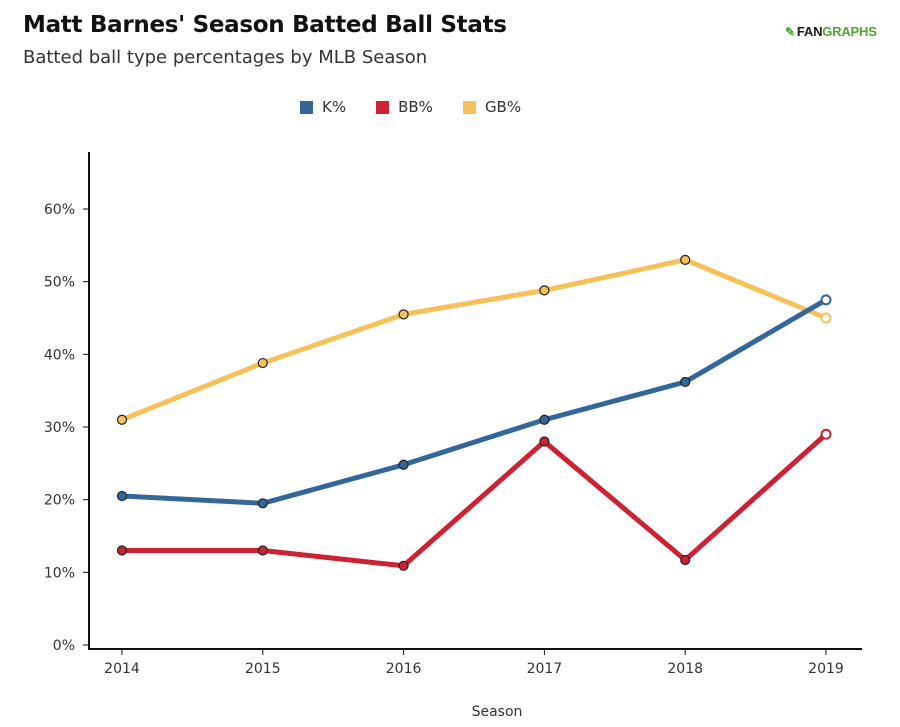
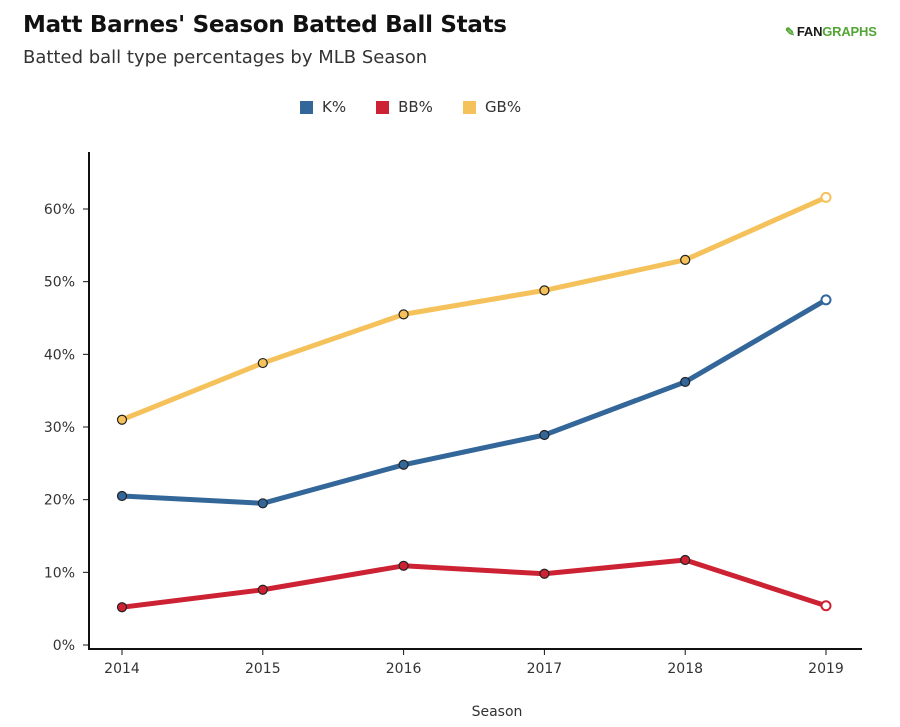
BB%/2014: 13% -> 5%
BB%/2015: 13% -> 8%
K%/2017: 31% -> 29%
BB%/2017: 28% -> 10%
BB%/2019: 29% -> 5%
GB%/2019: 45% -> 62%
